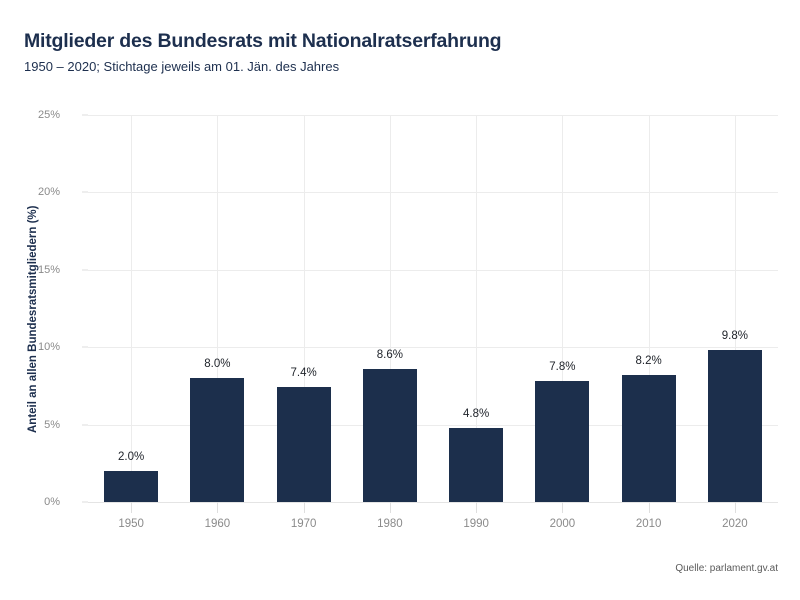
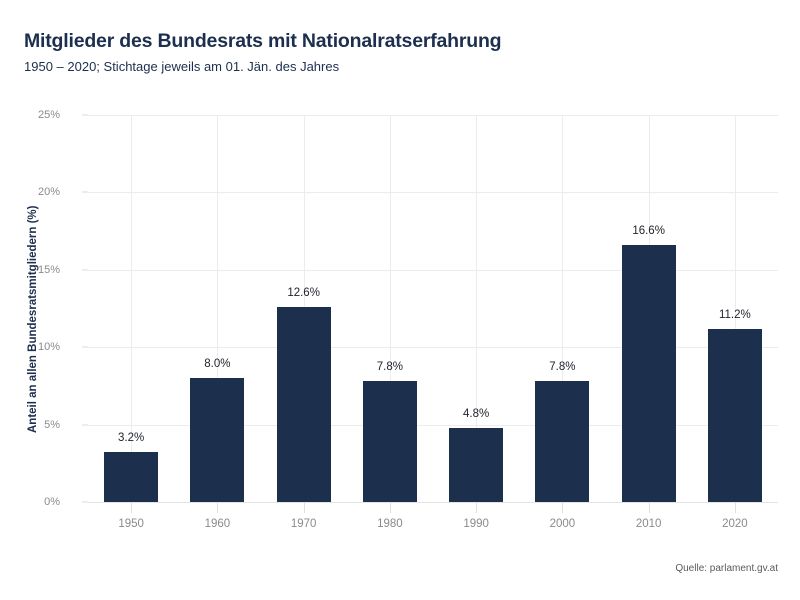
1950: 2.0% -> 3.2%
1970: 7.4% -> 12.6%
1980: 8.6% -> 7.8%
2010: 8.2% -> 16.6%
2020: 9.8% -> 11.2%
